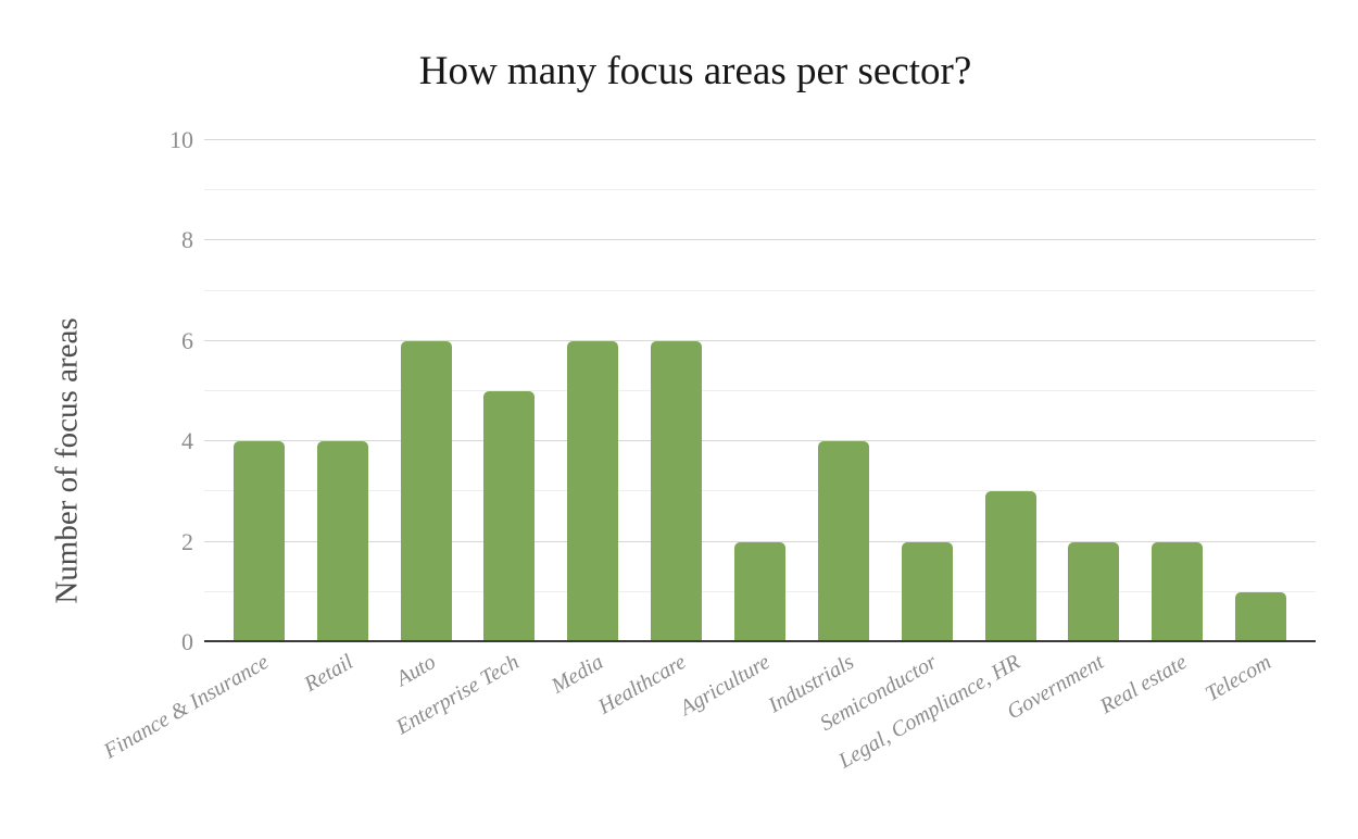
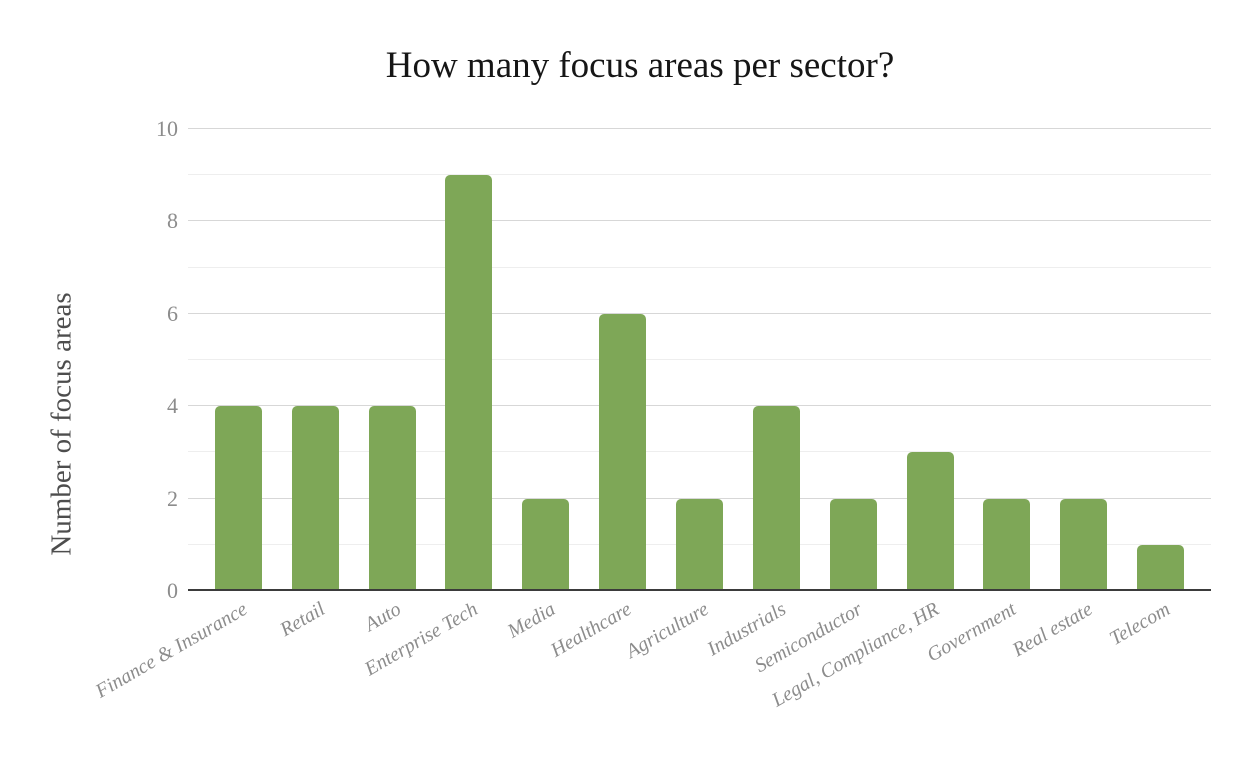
Auto: 6 -> 4
Enterprise Tech: 5 -> 9
Media: 6 -> 2
